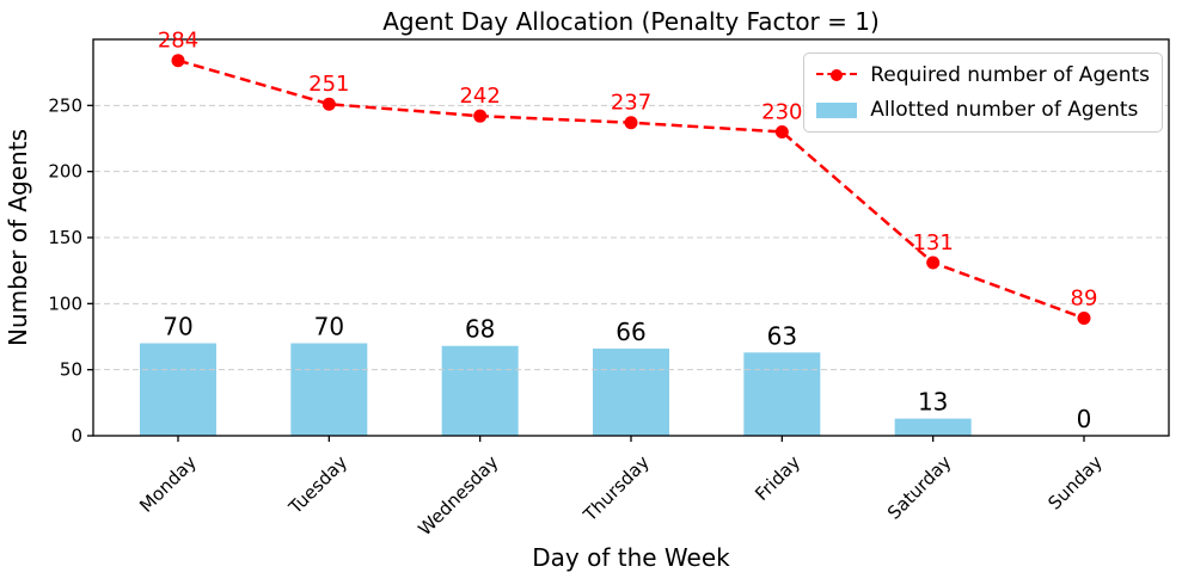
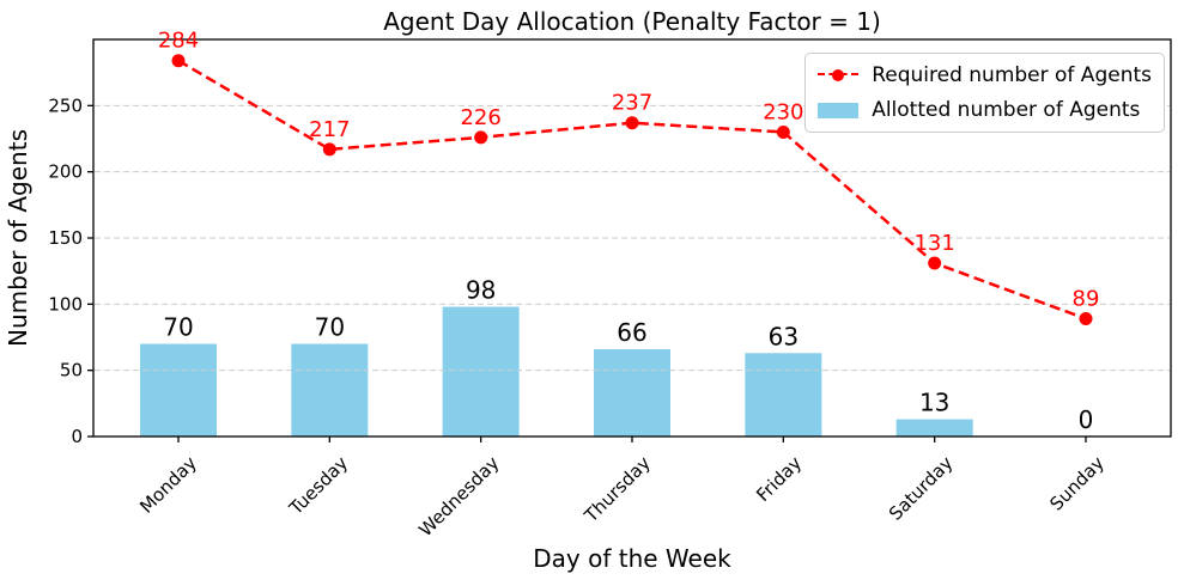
Required number of Agents/Tuesday: 251 -> 217
Required number of Agents/Wednesday: 242 -> 226
Allotted number of Agents/Wednesday: 68 -> 98
